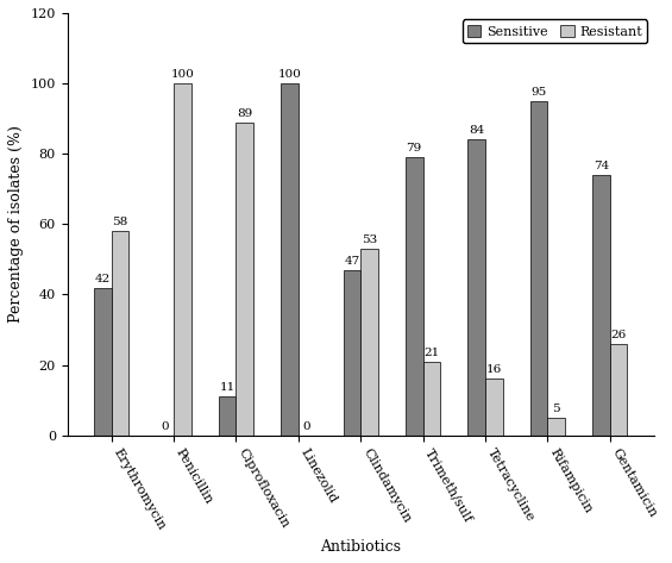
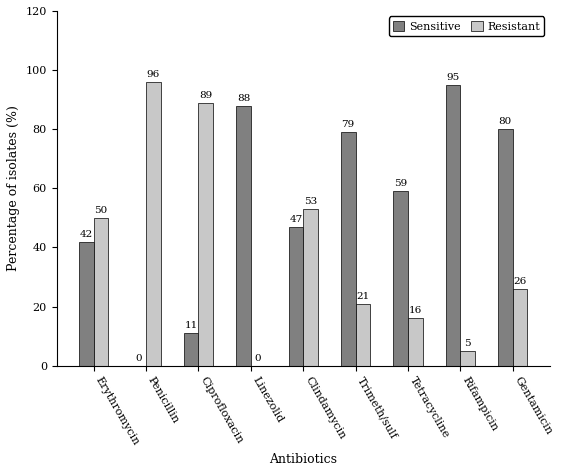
Resistant/Erythromycin: 58 -> 50
Resistant/Penicillin: 100 -> 96
Sensitive/Linezolid: 100 -> 88
Sensitive/Tetracycline: 84 -> 59
Sensitive/Gentamicin: 74 -> 80
